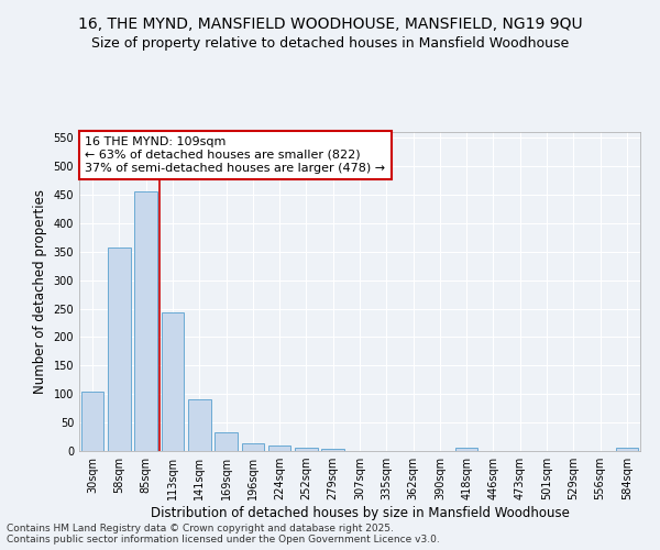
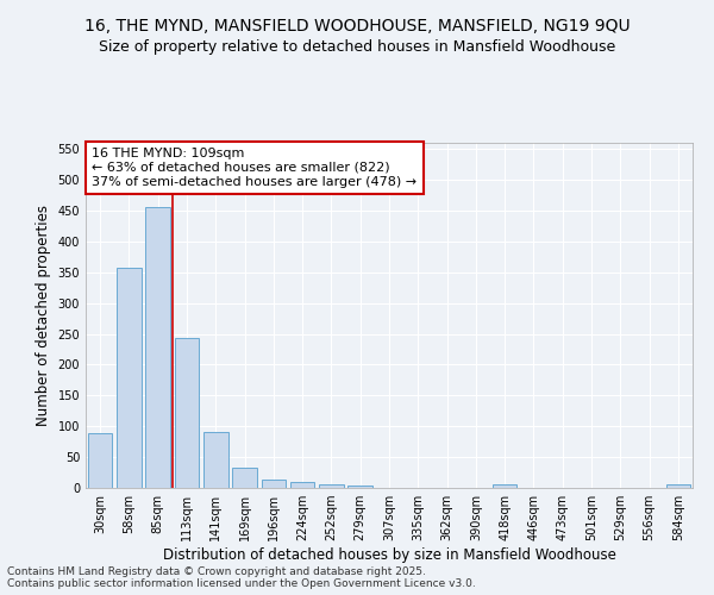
30sqm: 105 -> 88
